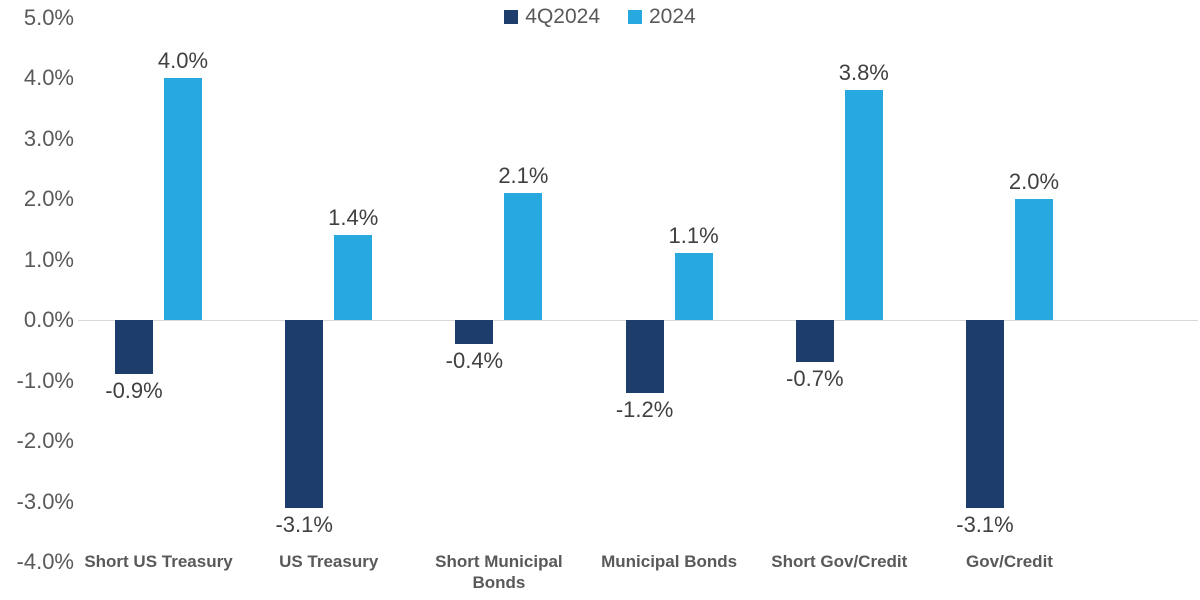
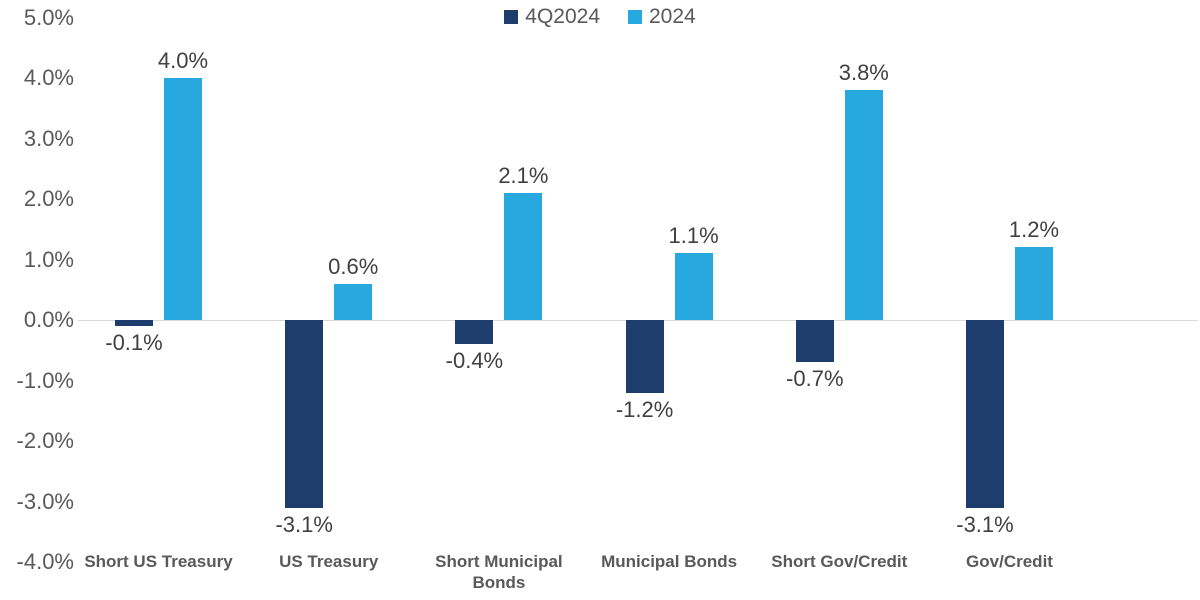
4Q2024/Short US Treasury: -0.9% -> -0.1%
2024/US Treasury: 1.4% -> 0.6%
2024/Gov/Credit: 2.0% -> 1.2%
